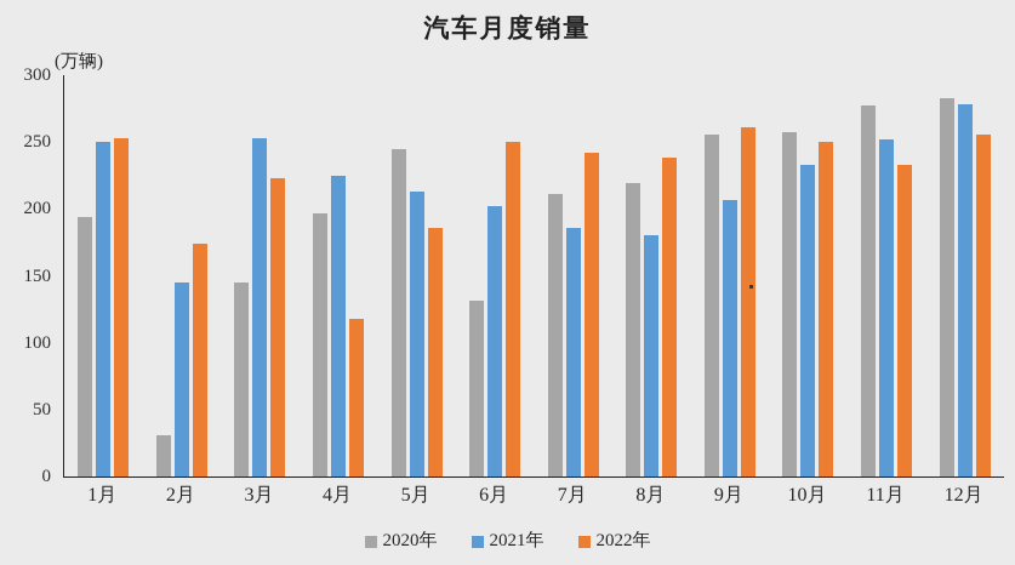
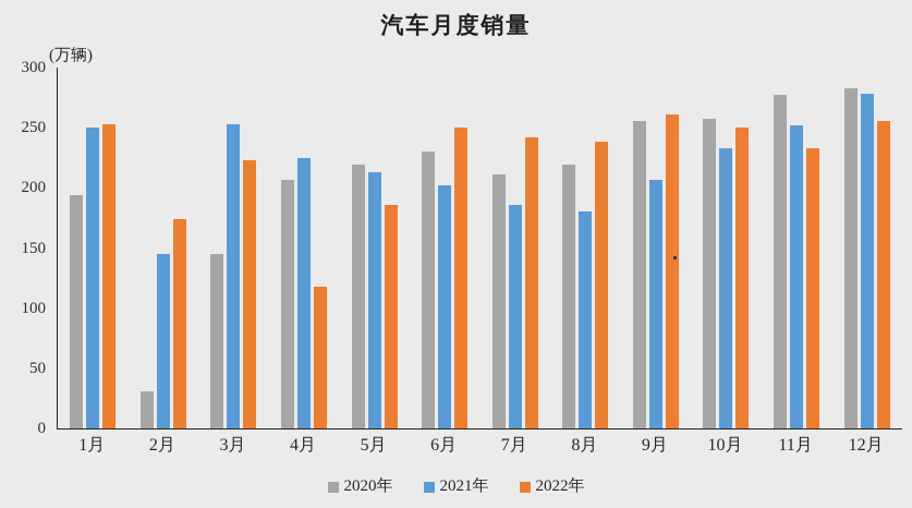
2020年/4月: 197 -> 207
2020年/5月: 245 -> 219
2020年/6月: 131 -> 230
